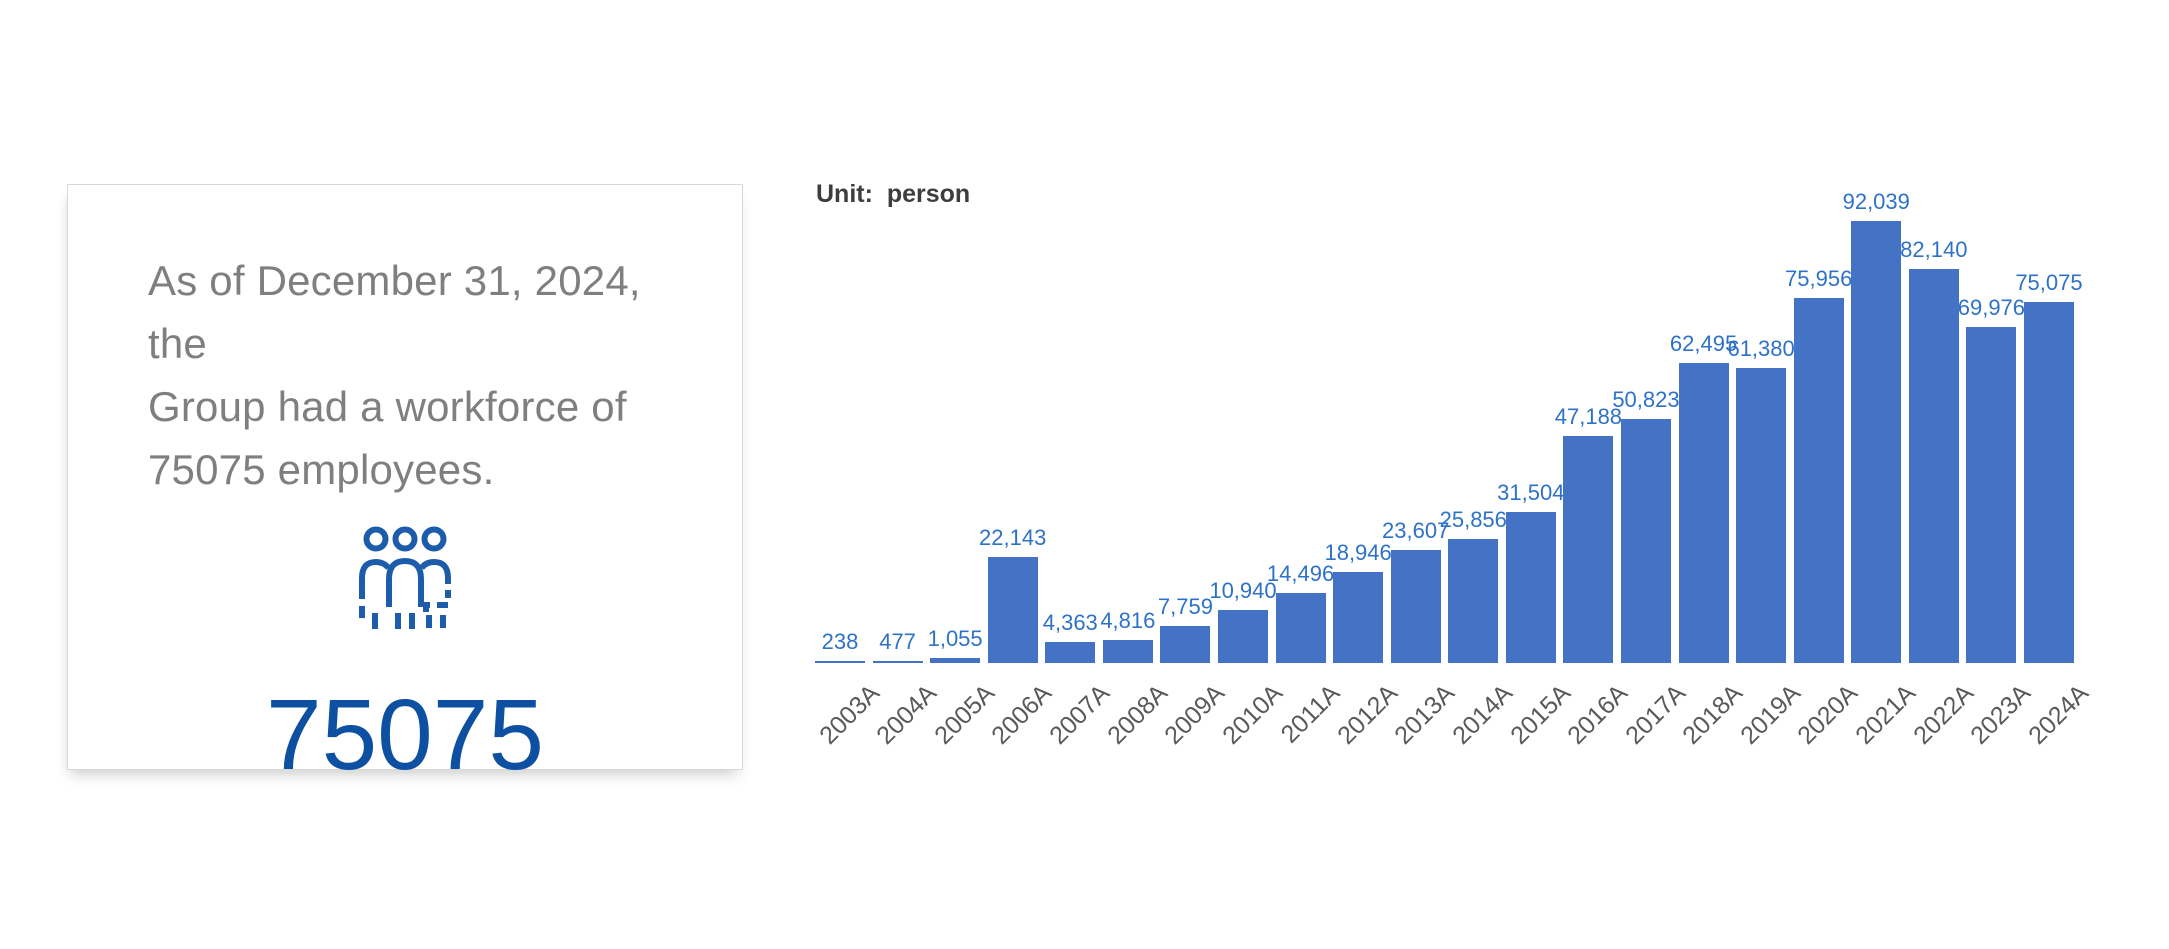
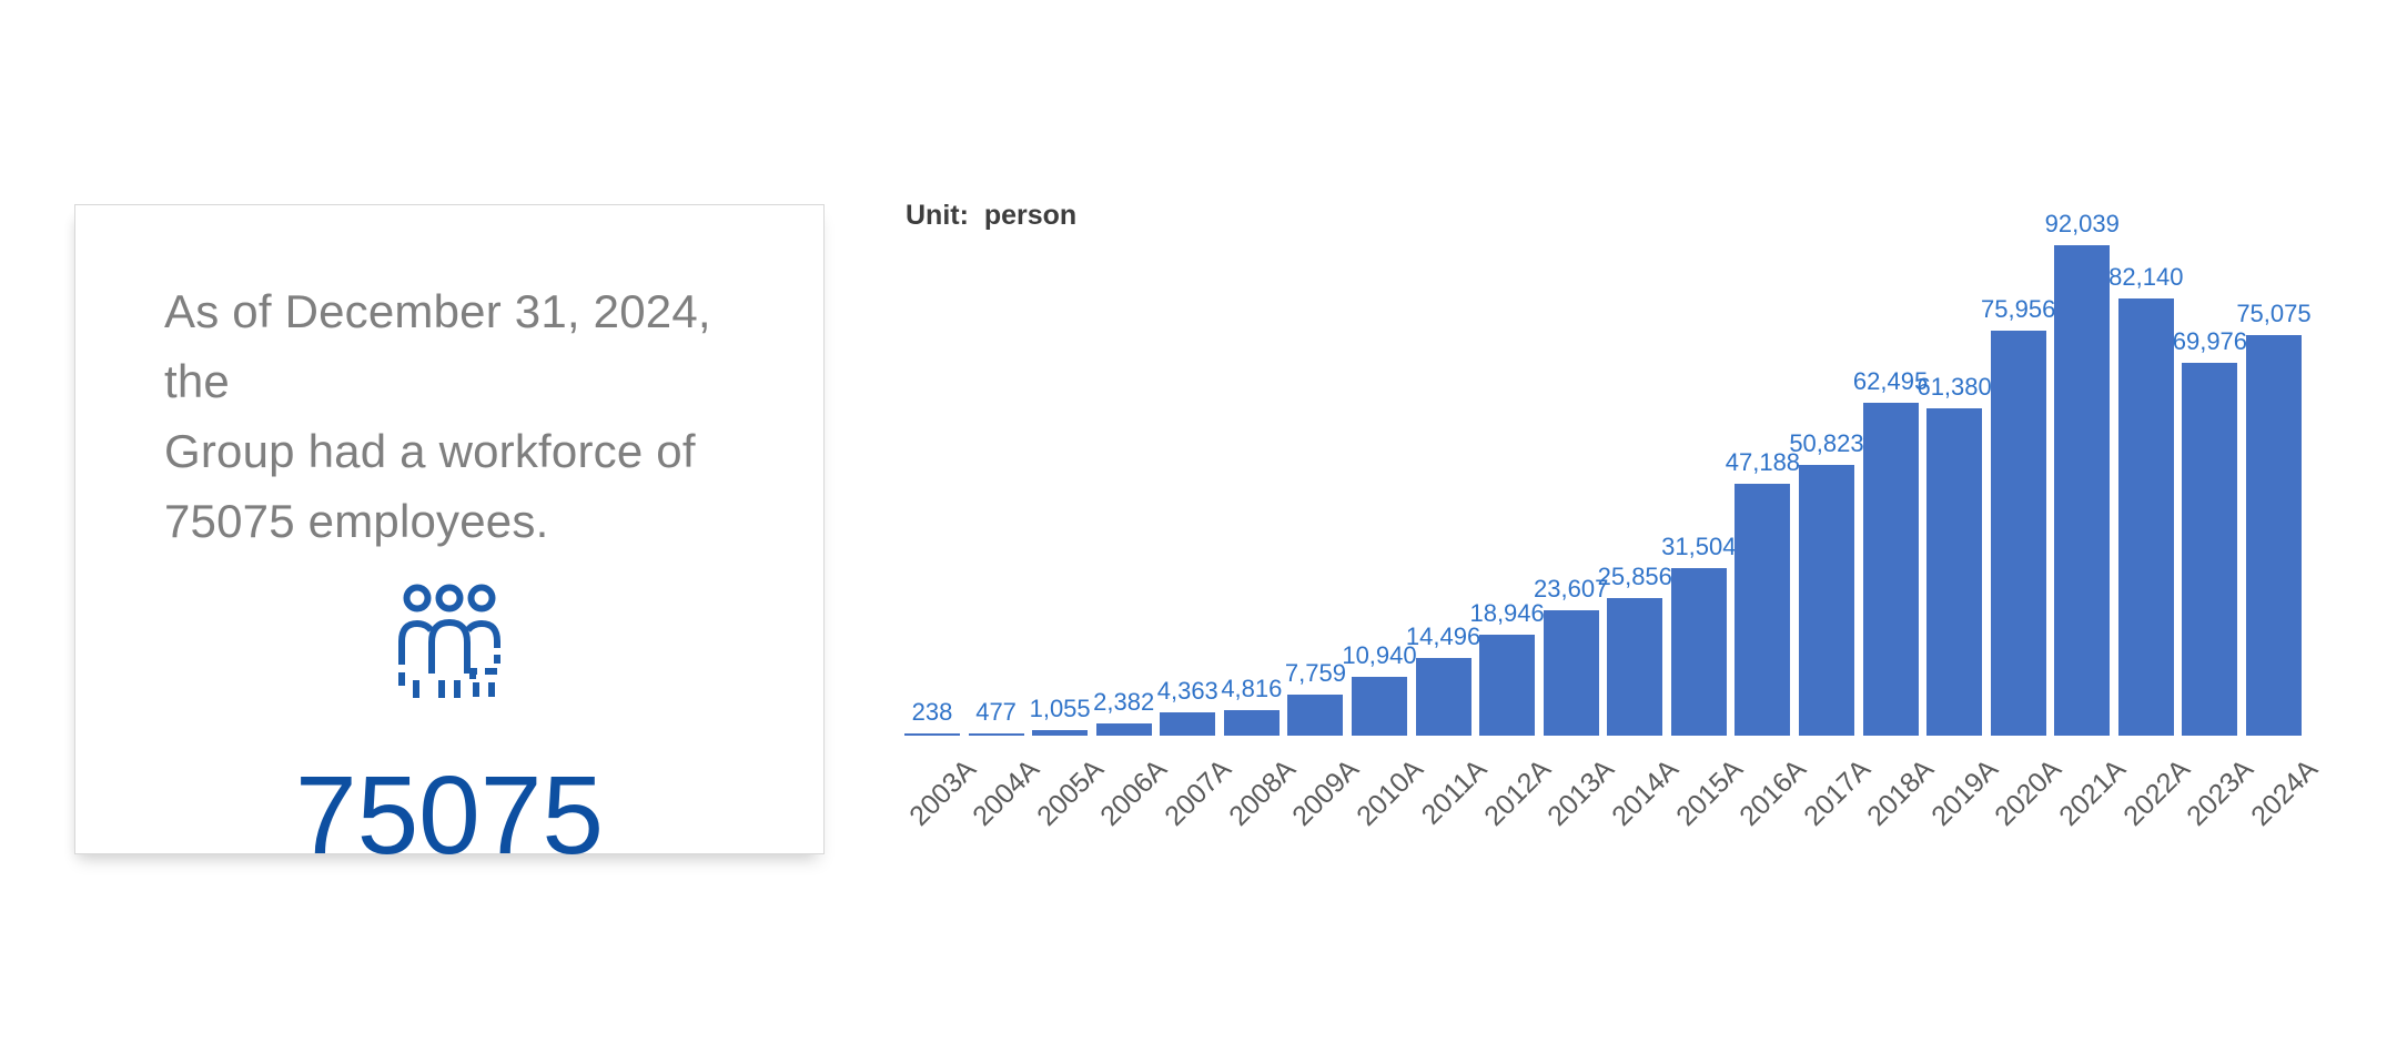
2006A: 22,143 -> 2,382
